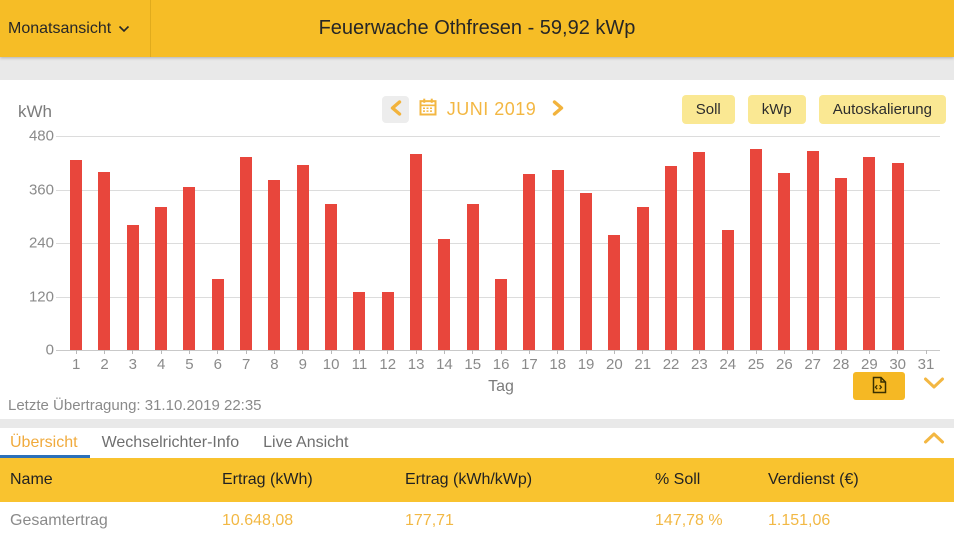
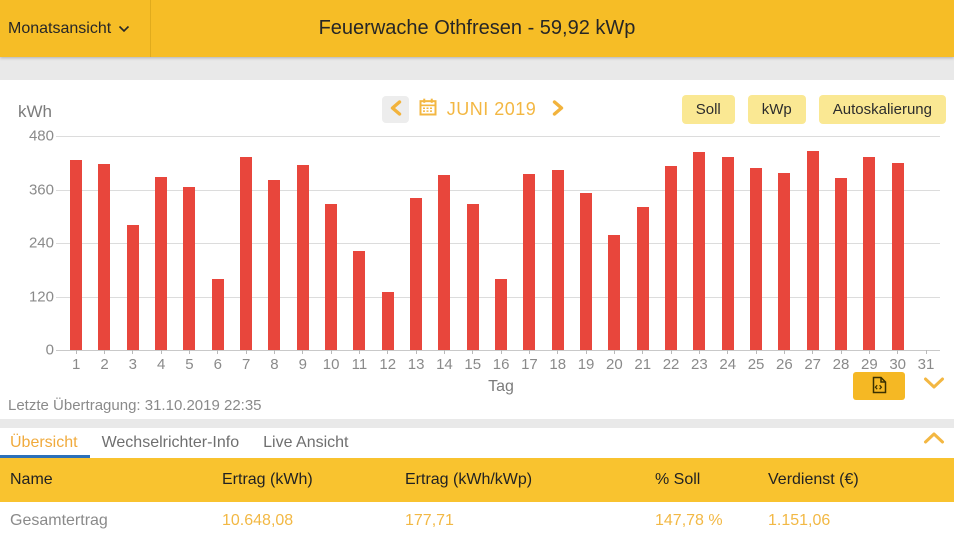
2: 400 -> 420
4: 320 -> 390
11: 130 -> 220
13: 440 -> 340
14: 250 -> 390
24: 270 -> 430
25: 450 -> 410
